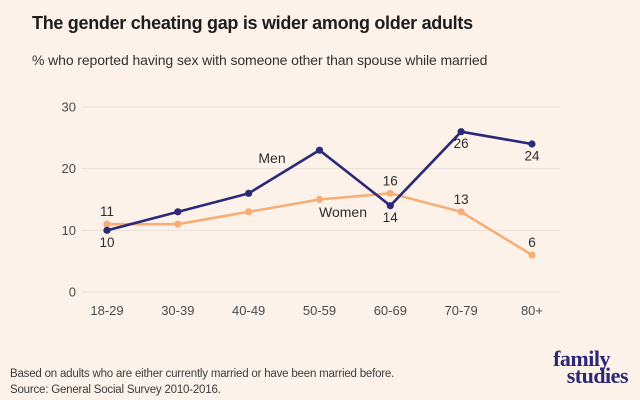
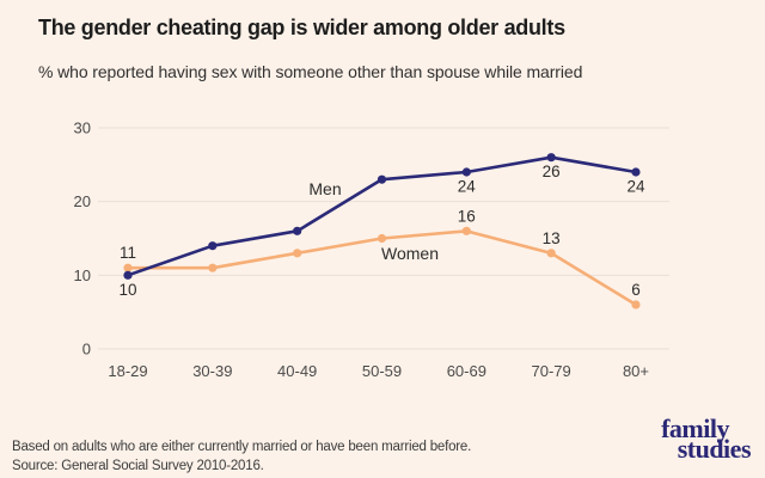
Men/30-39: 13 -> 14
Men/60-69: 14 -> 24
